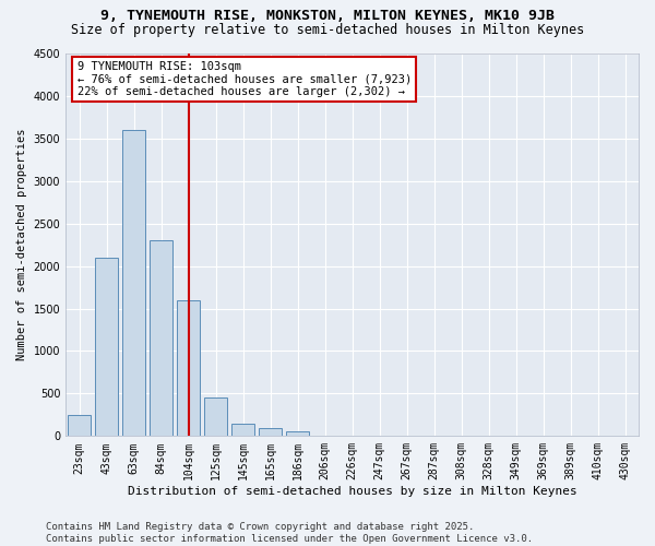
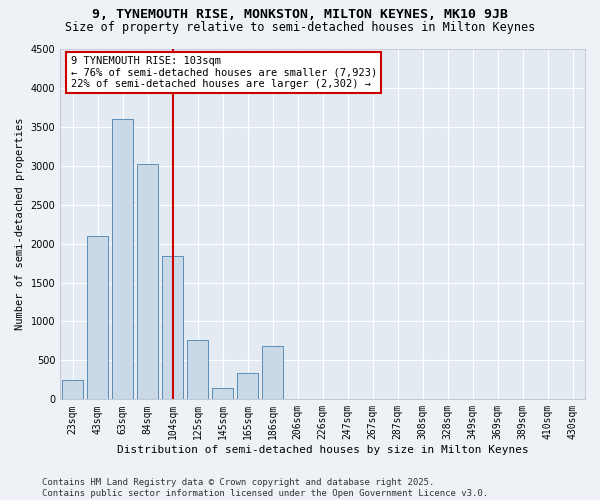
84sqm: 2300 -> 3020
104sqm: 1600 -> 1840
125sqm: 450 -> 760
165sqm: 100 -> 340
186sqm: 60 -> 680
